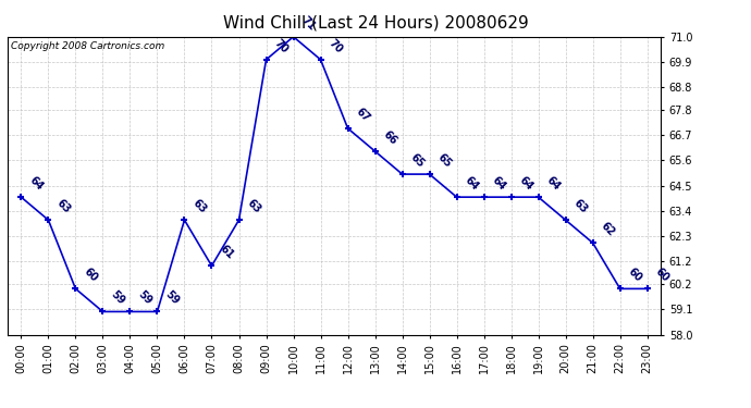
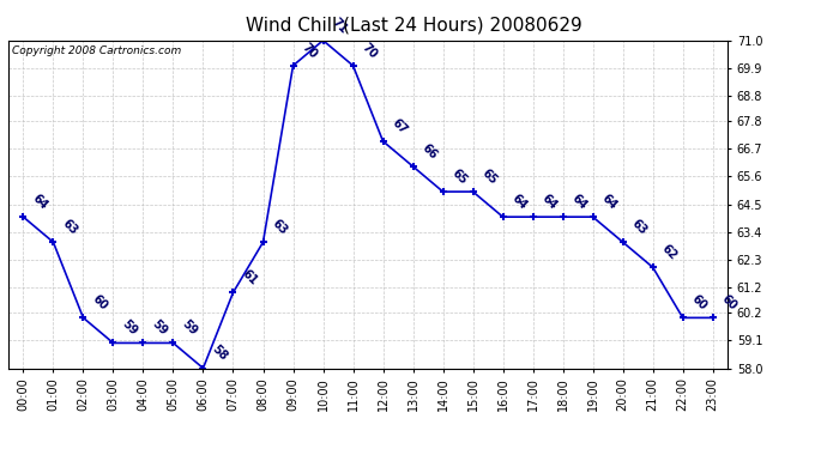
06:00: 63 -> 58
